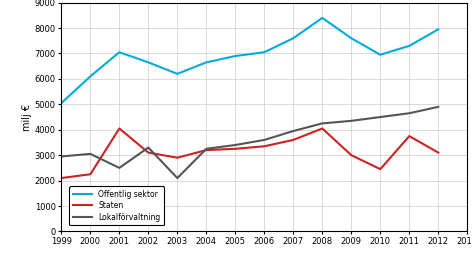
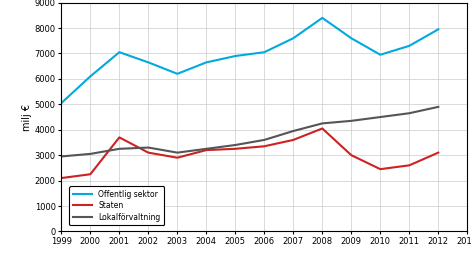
Staten/2001: 4050 -> 3700
Lokalförvaltning/2001: 2500 -> 3250
Lokalförvaltning/2003: 2100 -> 3100
Staten/2011: 3750 -> 2600
